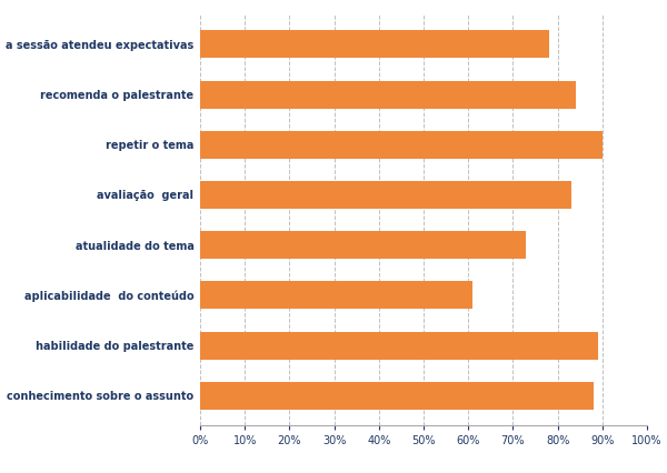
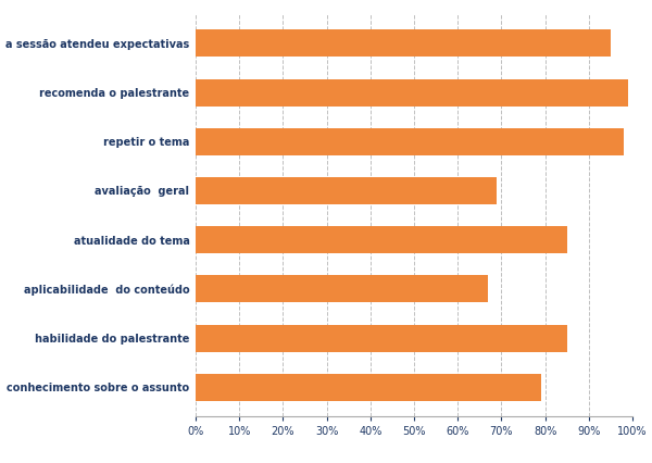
a sessão atendeu expectativas: 78% -> 95%
recomenda o palestrante: 84% -> 99%
repetir o tema: 90% -> 98%
avaliação geral: 83% -> 69%
atualidade do tema: 73% -> 85%
aplicabilidade do conteúdo: 61% -> 67%
habilidade do palestrante: 89% -> 85%
conhecimento sobre o assunto: 88% -> 79%
